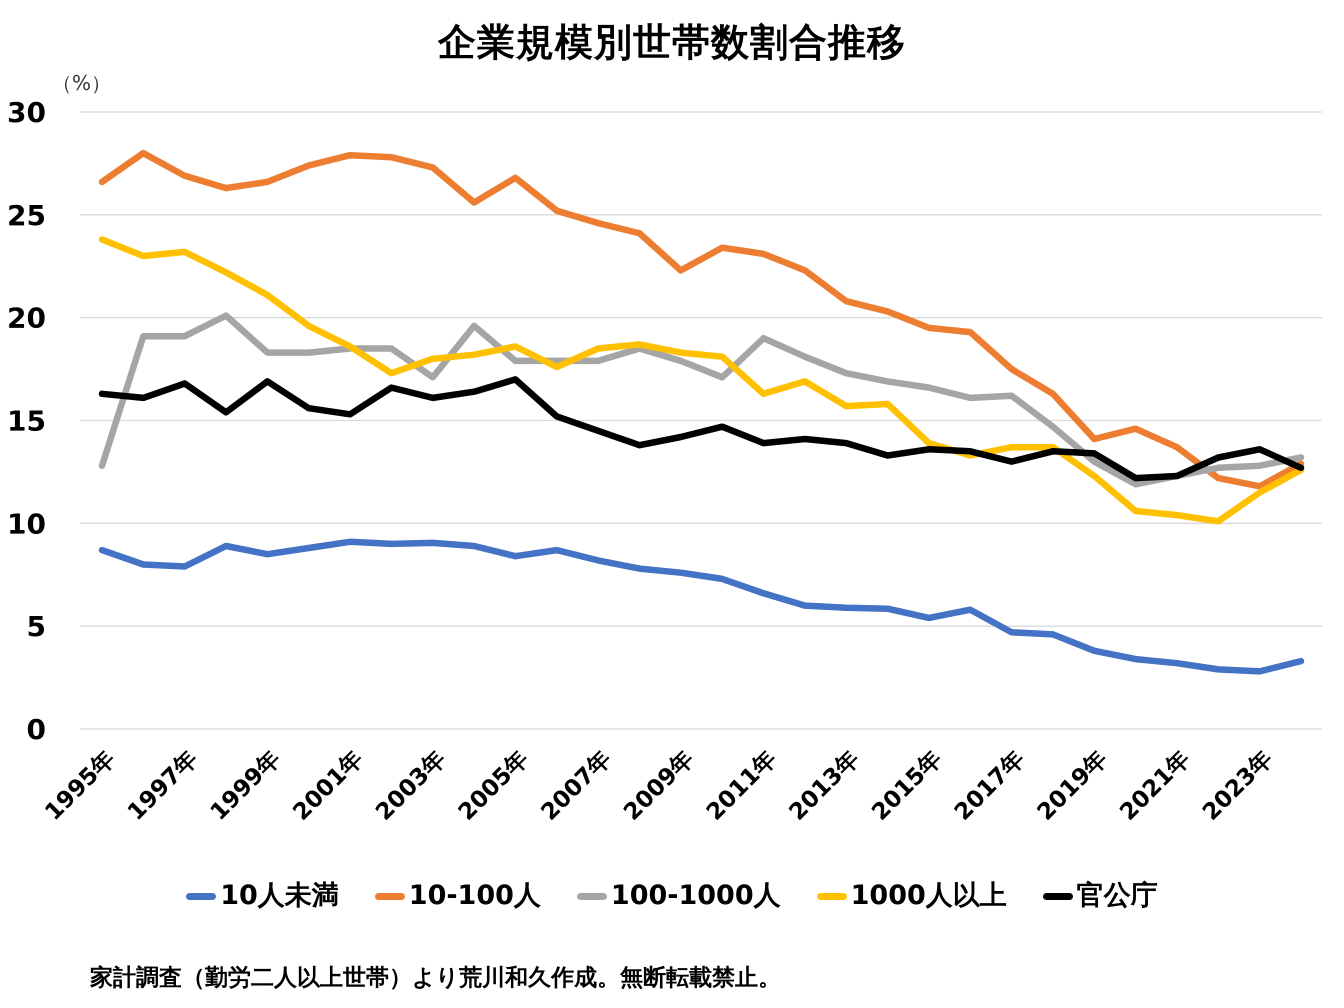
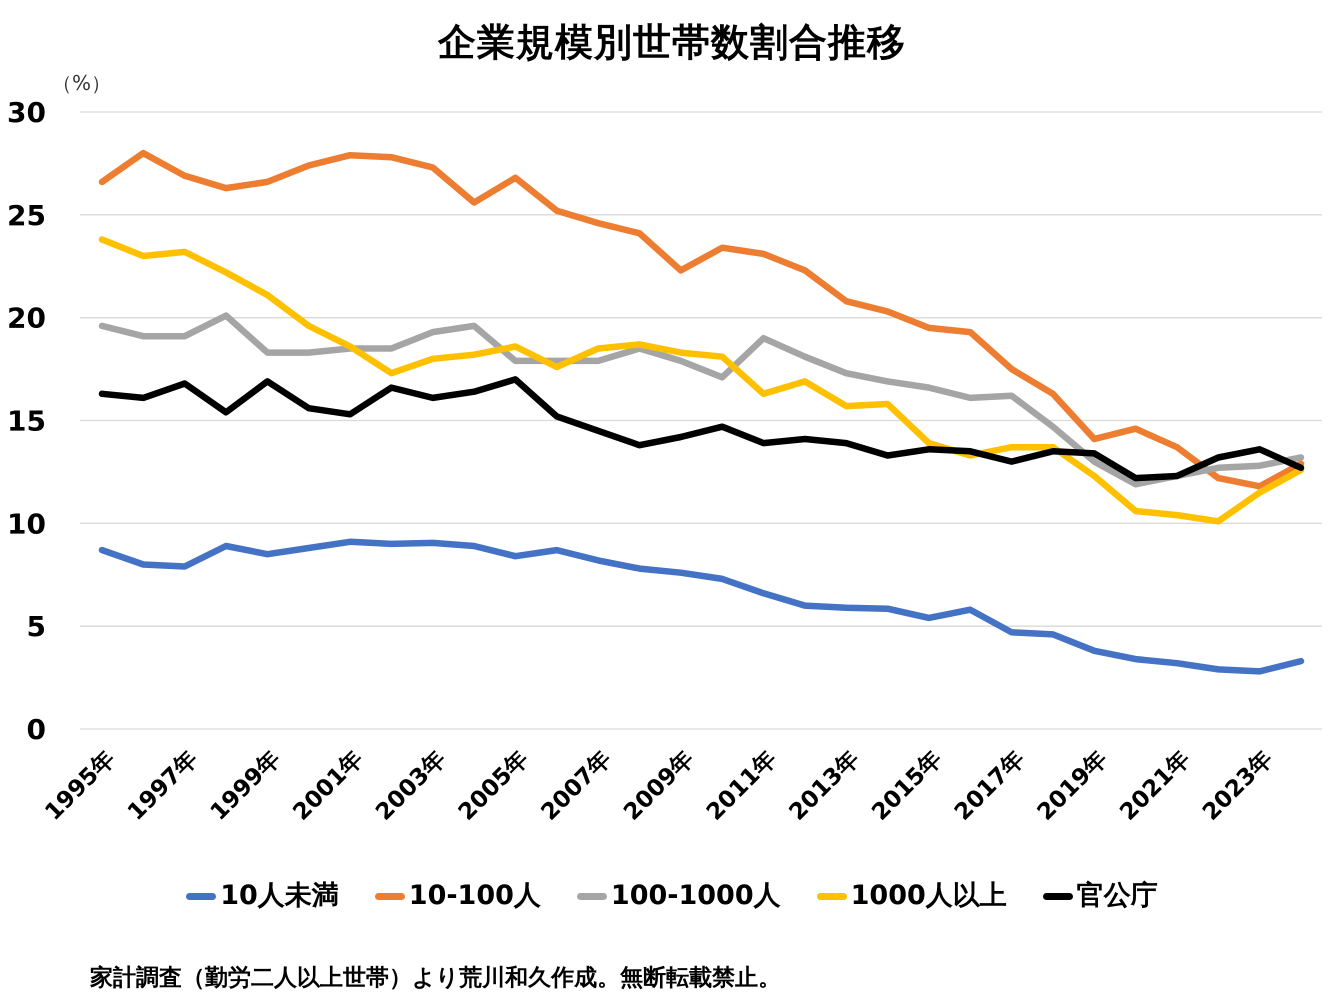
100-1000人/1995年: 12.8 -> 19.6
100-1000人/2003年: 17.1 -> 19.3
